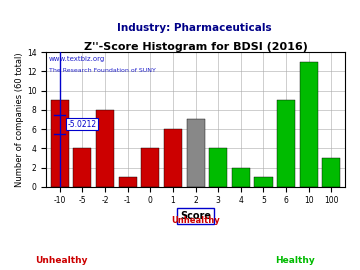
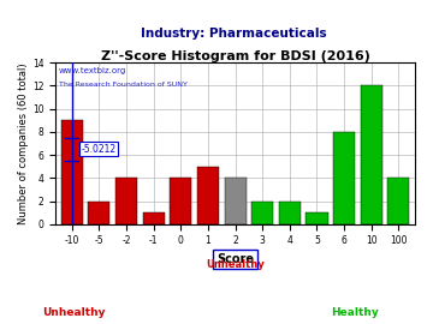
-5: 4 -> 2
-2: 8 -> 4
1: 6 -> 5
2: 7 -> 4
3: 4 -> 2
6: 9 -> 8
10: 13 -> 12
100: 3 -> 4
